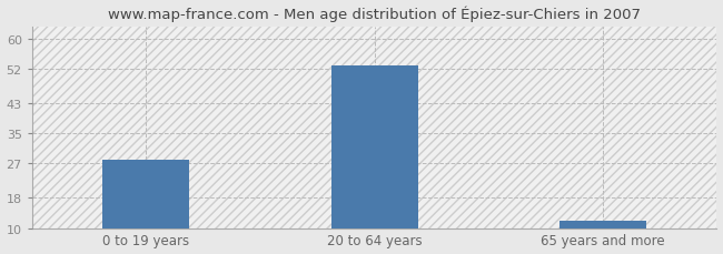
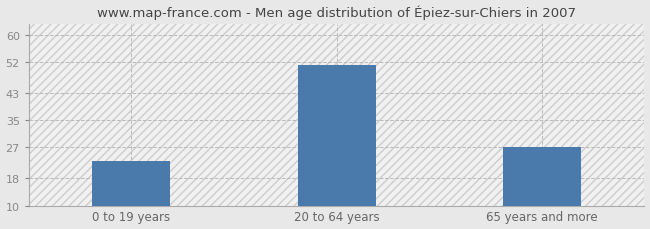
0 to 19 years: 28 -> 23
20 to 64 years: 53 -> 51
65 years and more: 12 -> 27
